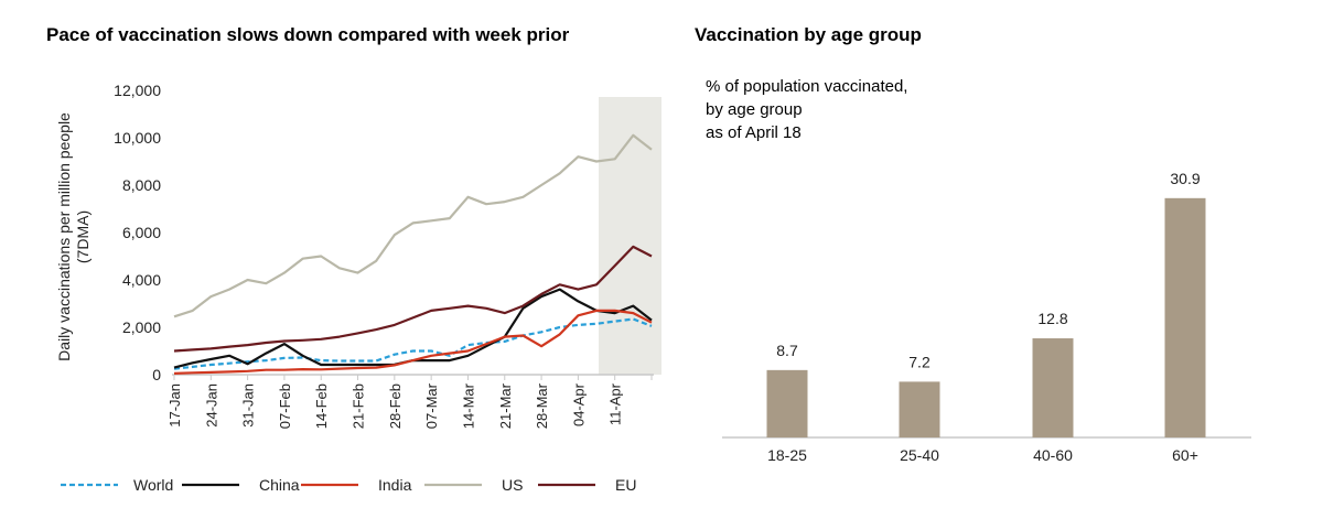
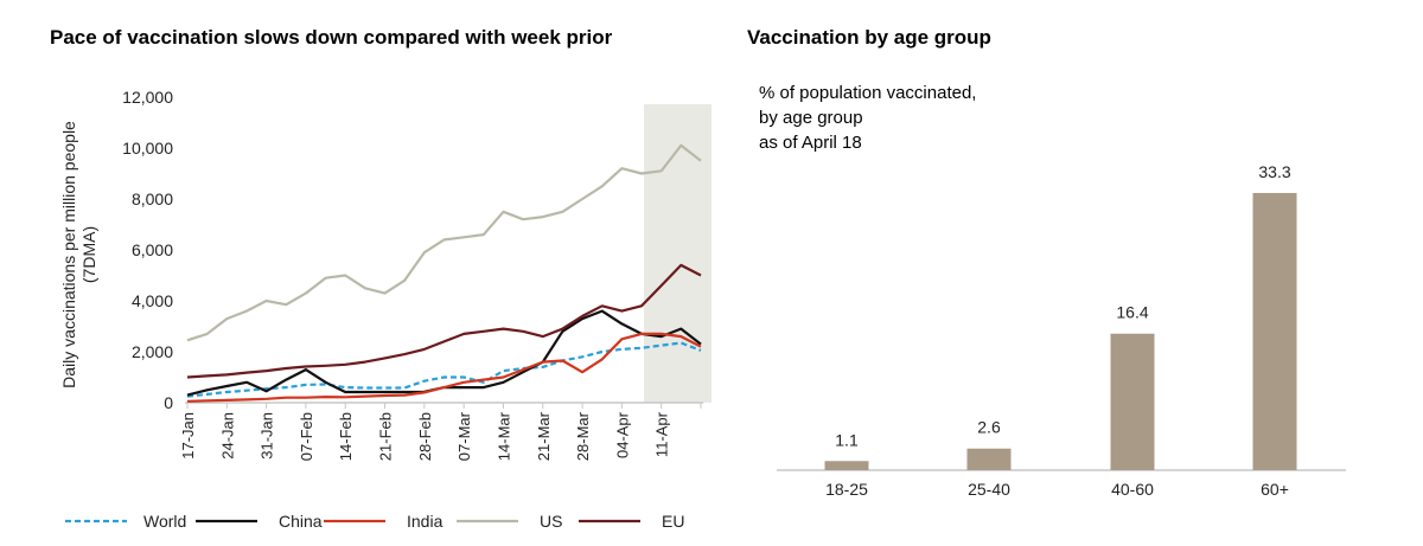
Vaccination by age group/18-25: 8.7 -> 1.1
Vaccination by age group/25-40: 7.2 -> 2.6
Vaccination by age group/40-60: 12.8 -> 16.4
Vaccination by age group/60+: 30.9 -> 33.3
